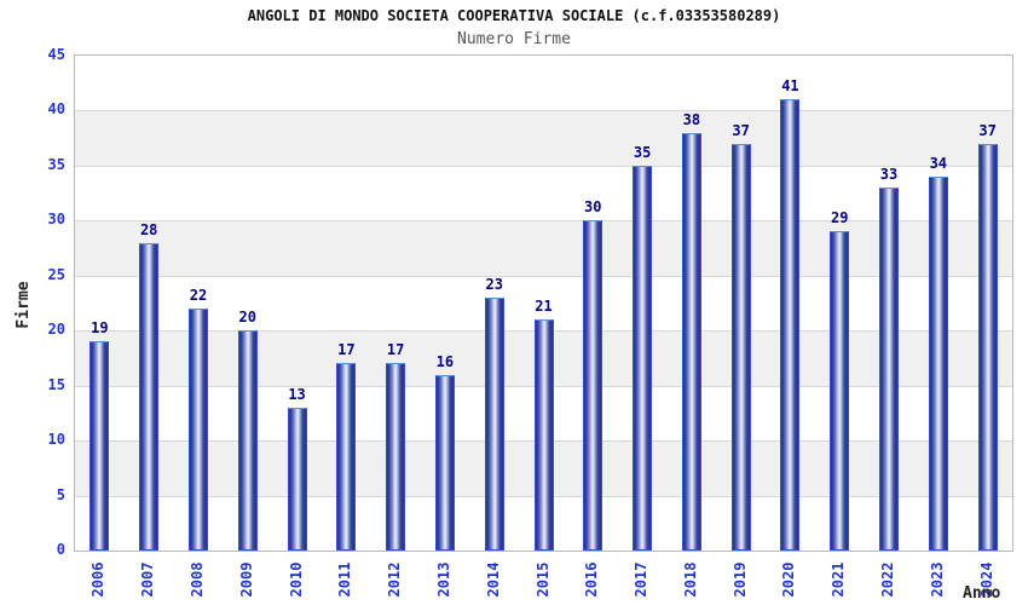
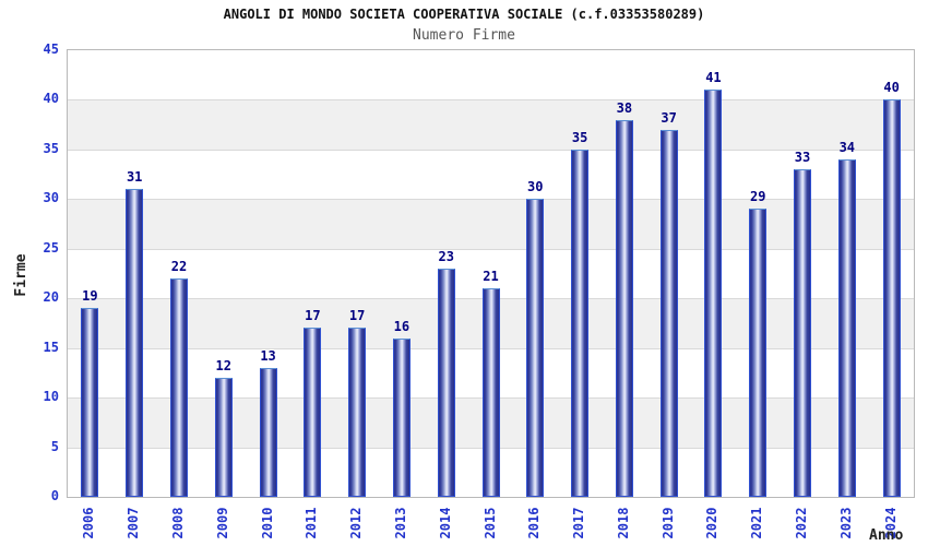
2007: 28 -> 31
2009: 20 -> 12
2024: 37 -> 40
